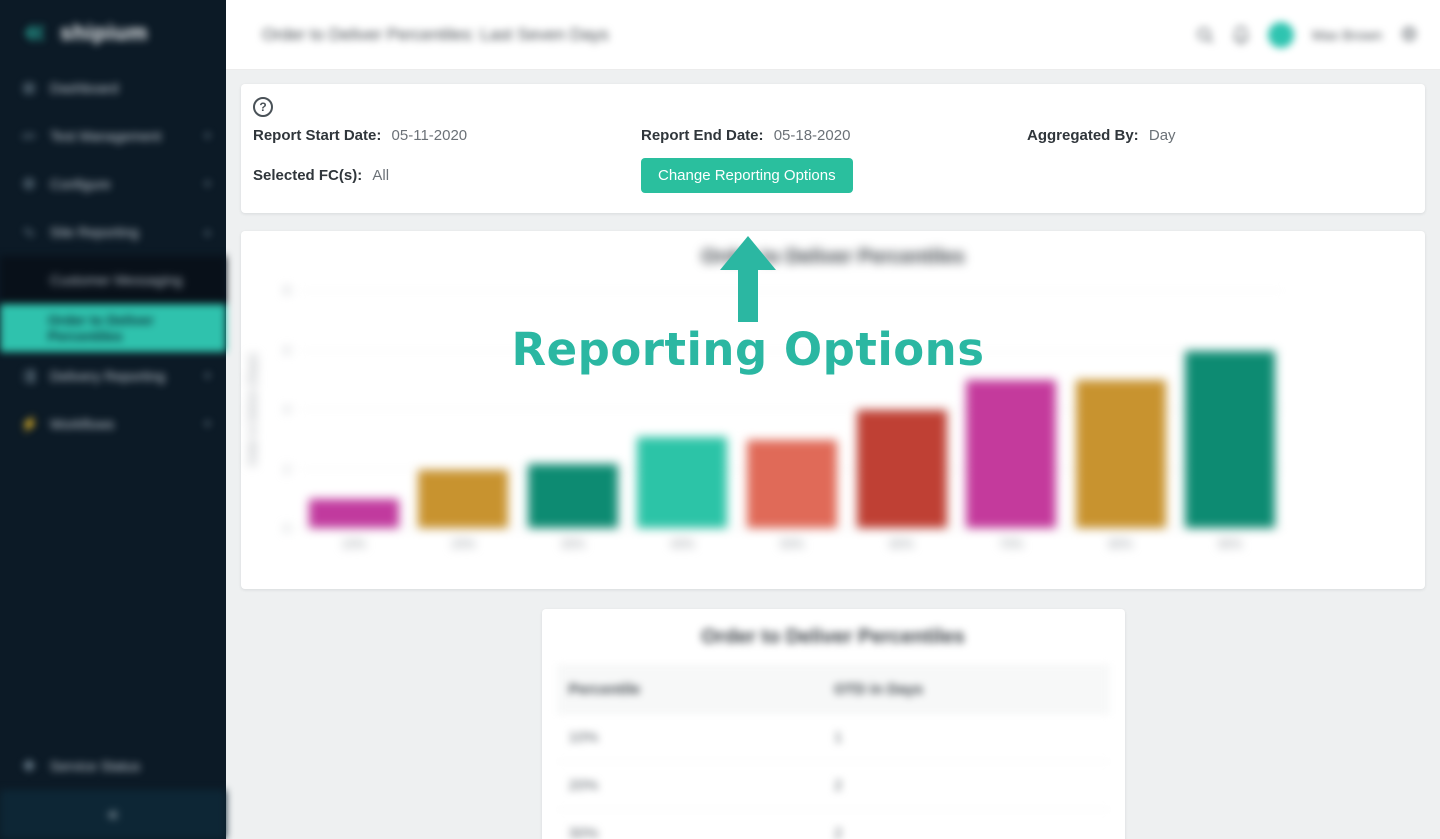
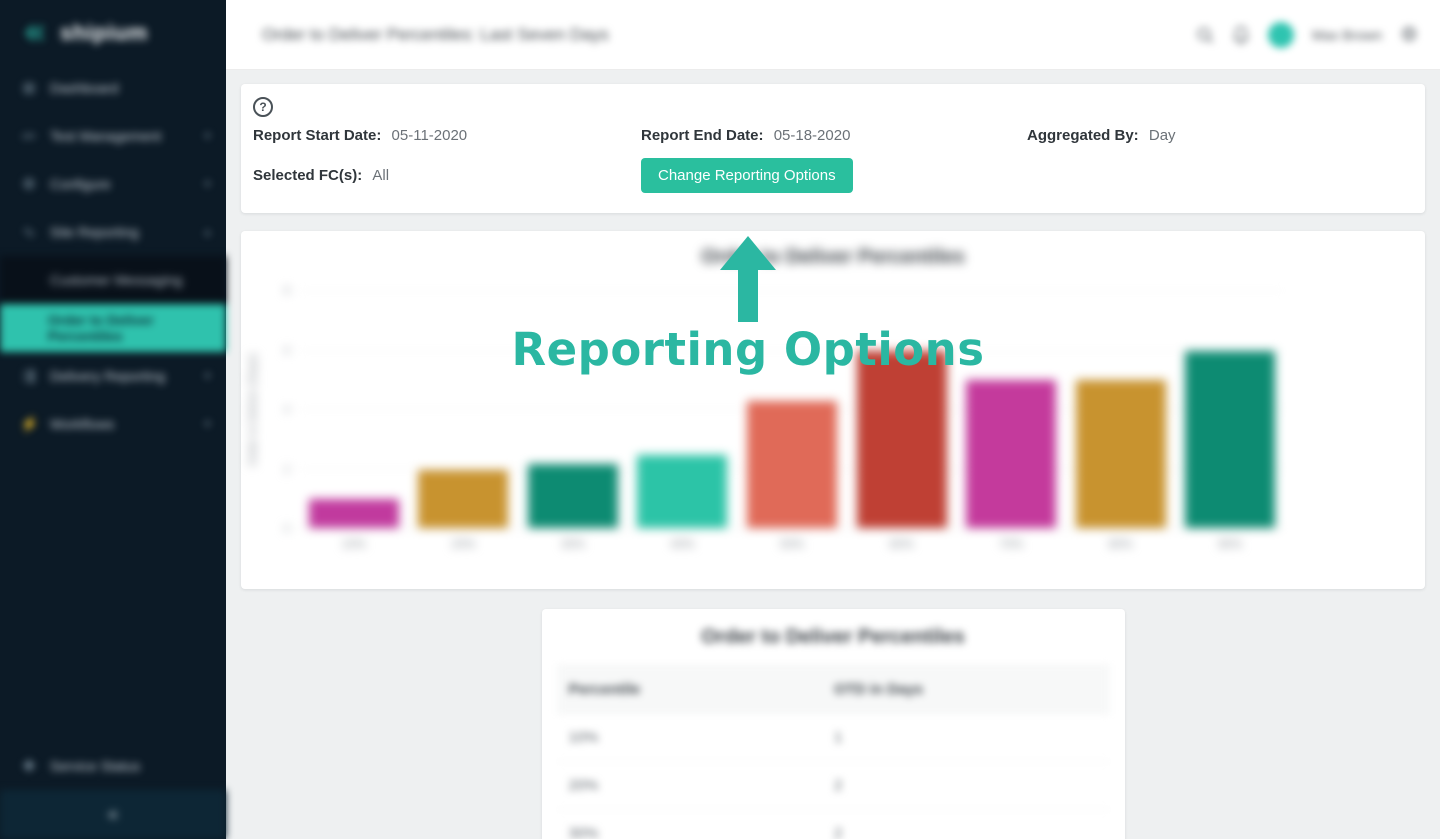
40%: 3.1 -> 2.5
50%: 3.0 -> 4.3
60%: 4.0 -> 6.0
